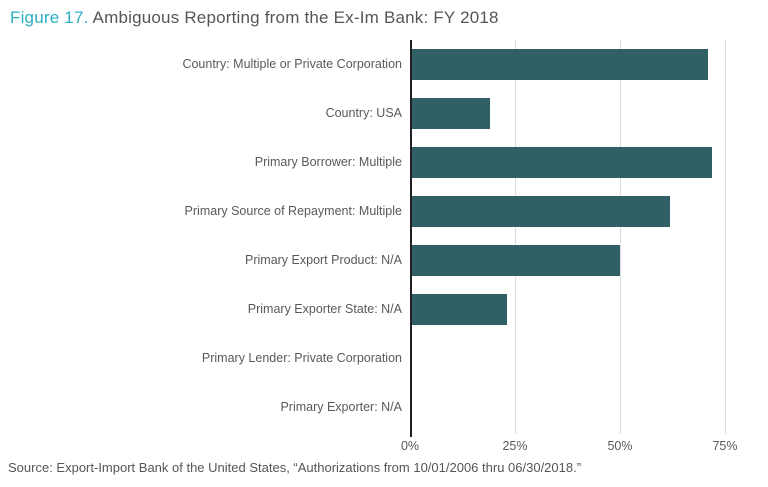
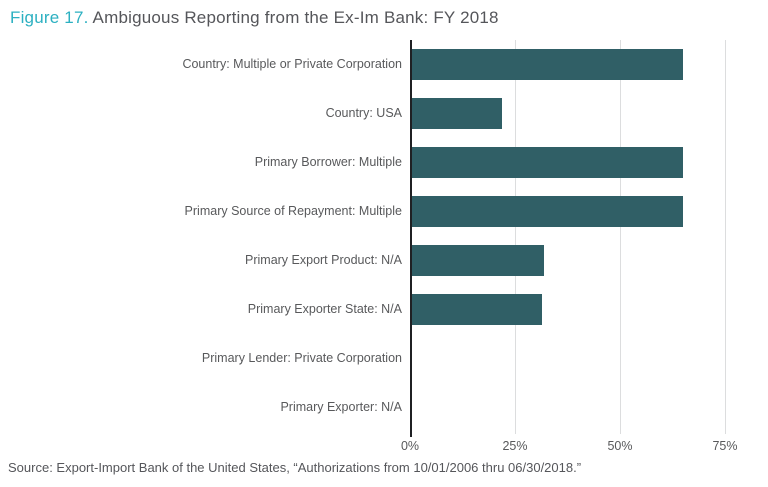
Country: Multiple or Private Corporation: 71% -> 65%
Country: USA: 19% -> 22%
Primary Borrower: Multiple: 72% -> 65%
Primary Source of Repayment: Multiple: 62% -> 65%
Primary Export Product: N/A: 50% -> 32%
Primary Exporter State: N/A: 23% -> 32%
